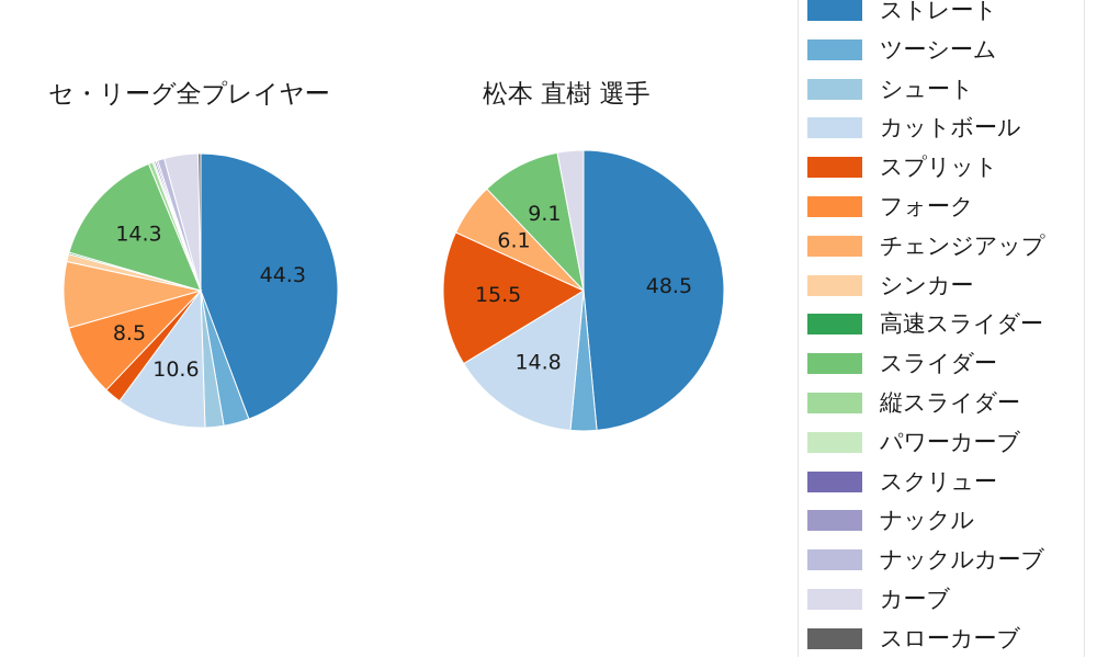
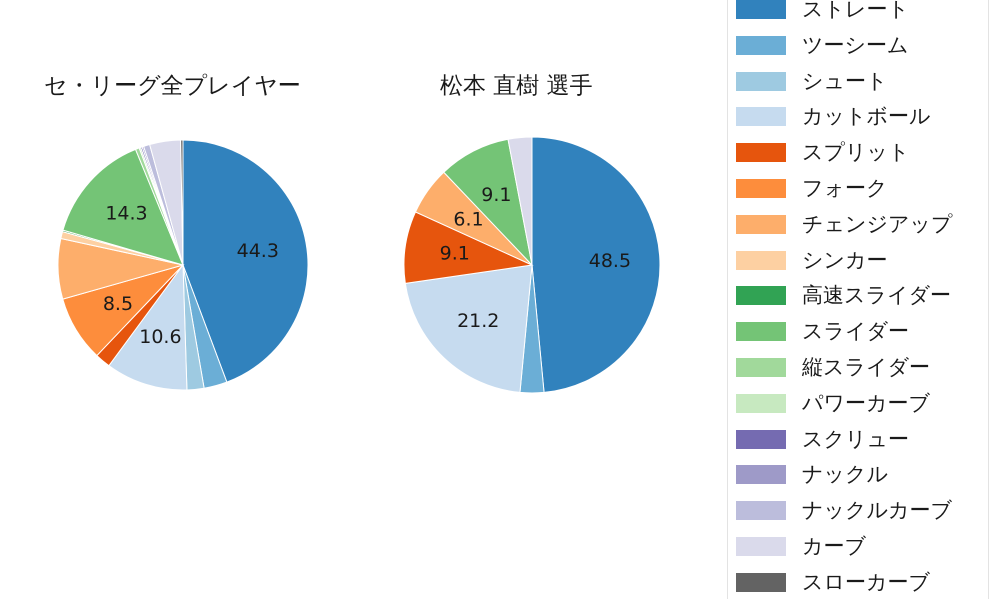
松本 直樹 選手/カットボール: 14.8 -> 21.2
松本 直樹 選手/スプリット: 15.5 -> 9.1
